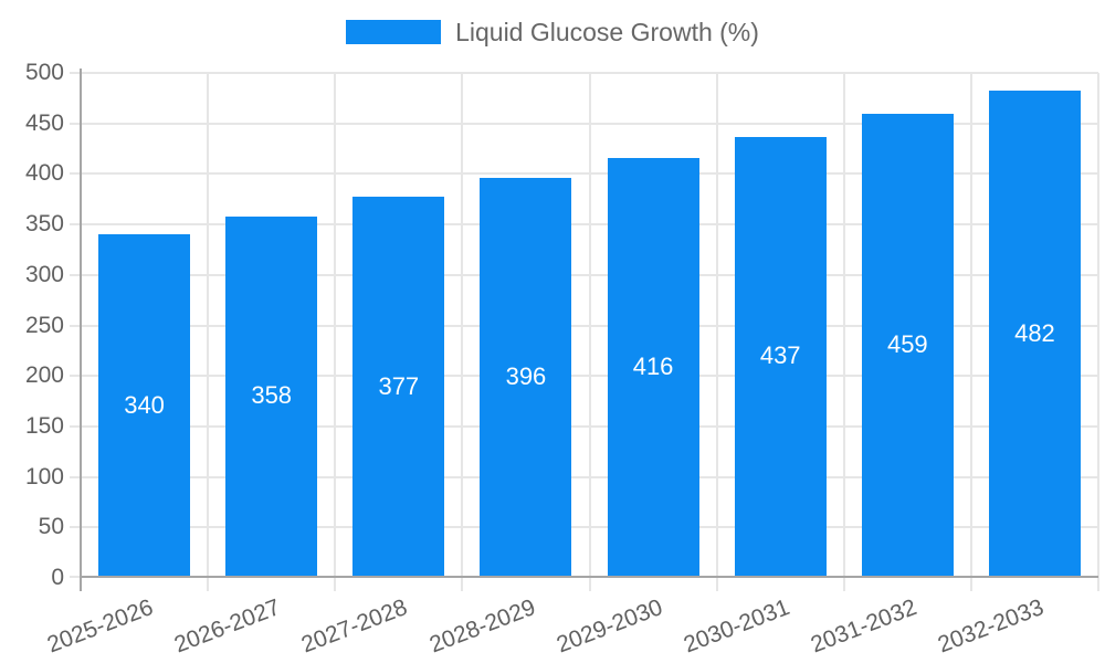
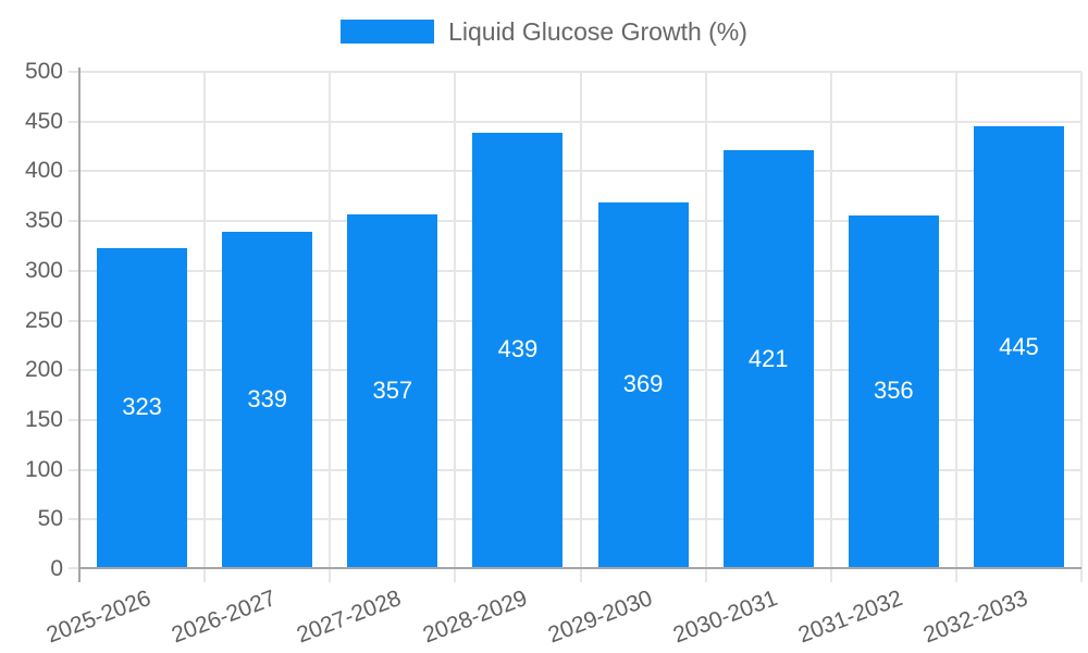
2025-2026: 340 -> 323
2026-2027: 358 -> 339
2027-2028: 377 -> 357
2028-2029: 396 -> 439
2029-2030: 416 -> 369
2030-2031: 437 -> 421
2031-2032: 459 -> 356
2032-2033: 482 -> 445
